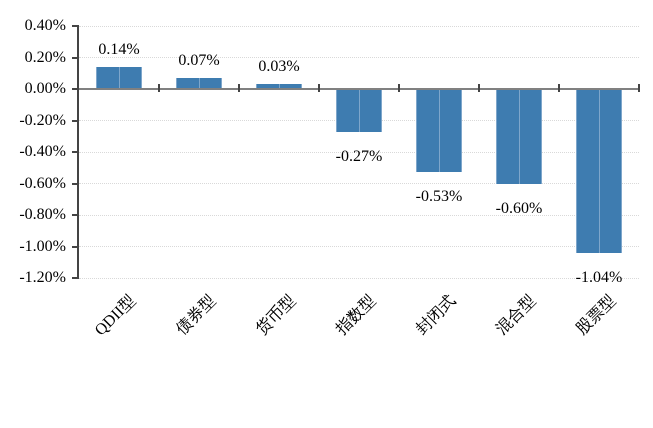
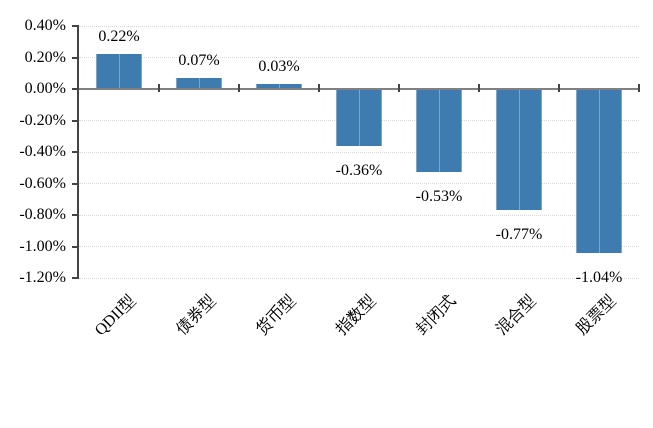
QDII型: 0.14% -> 0.22%
指数型: -0.27% -> -0.36%
混合型: -0.60% -> -0.77%
